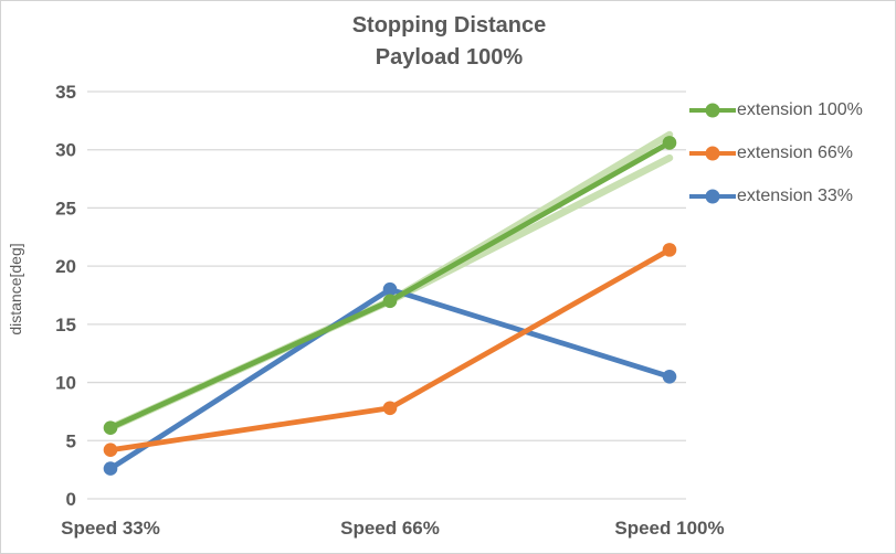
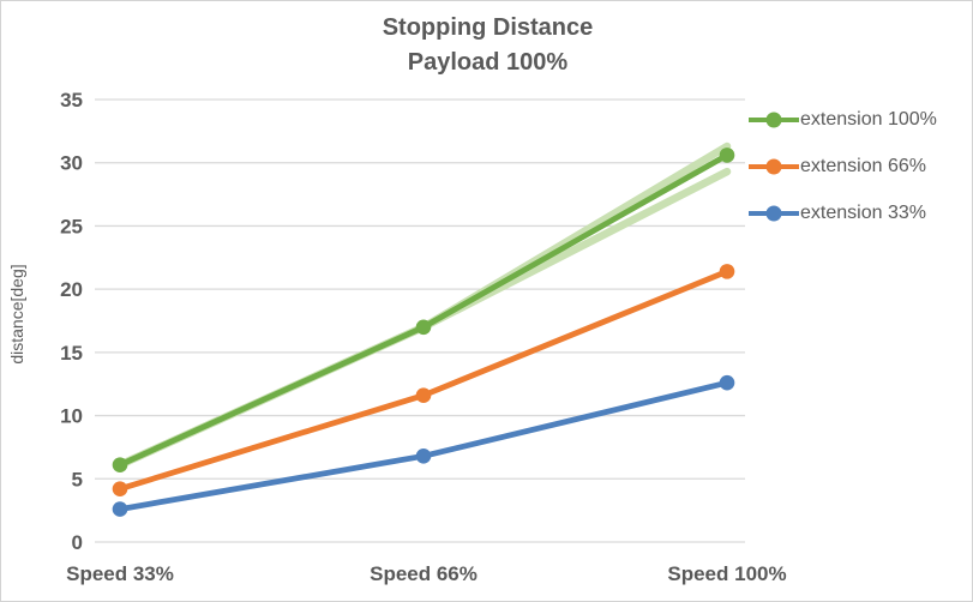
extension 66%/Speed 66%: 7.8 -> 11.6
extension 33%/Speed 66%: 18.0 -> 6.8
extension 33%/Speed 100%: 10.5 -> 12.6
